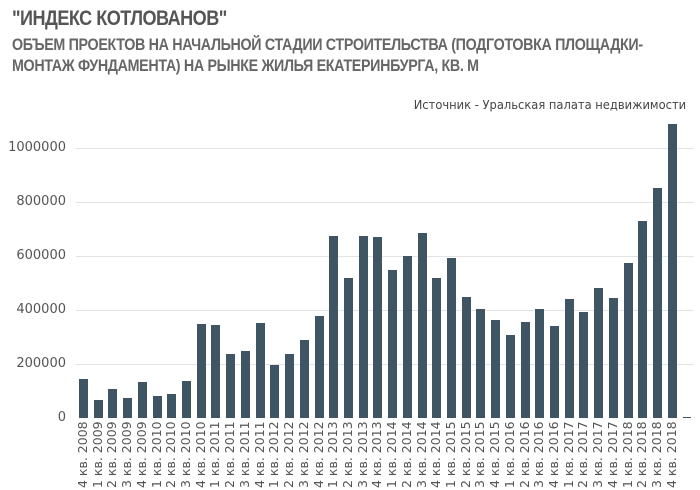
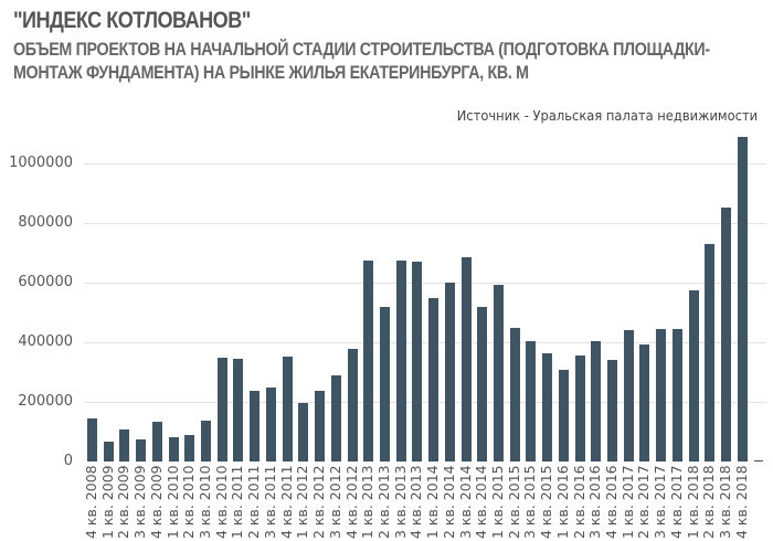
3 кв. 2017: 480000 -> 440000
